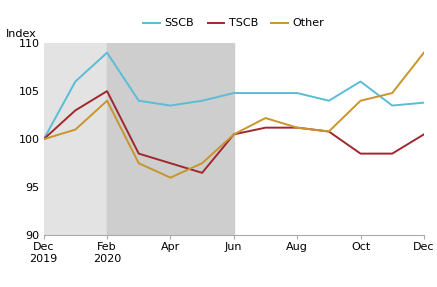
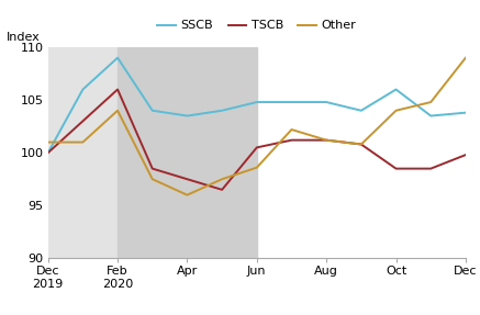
Other/Dec 2019: 100.0 -> 101.0
TSCB/Feb 2020: 105.0 -> 106.0
Other/Jun: 100.5 -> 98.6
TSCB/Dec: 100.5 -> 99.8
